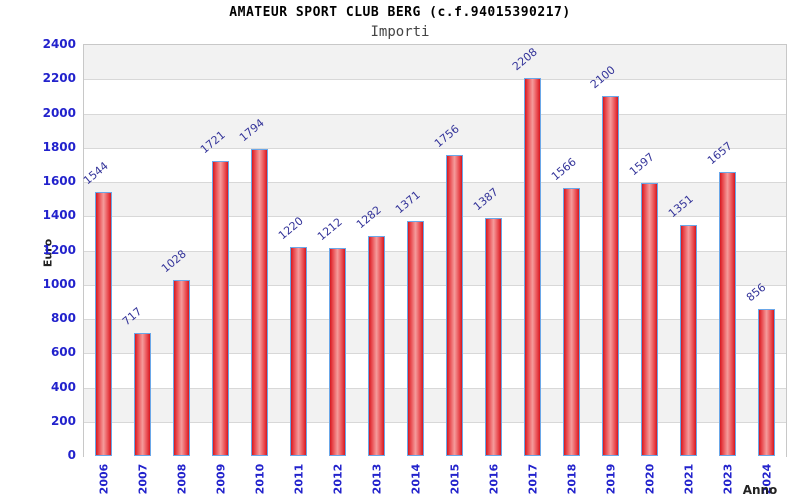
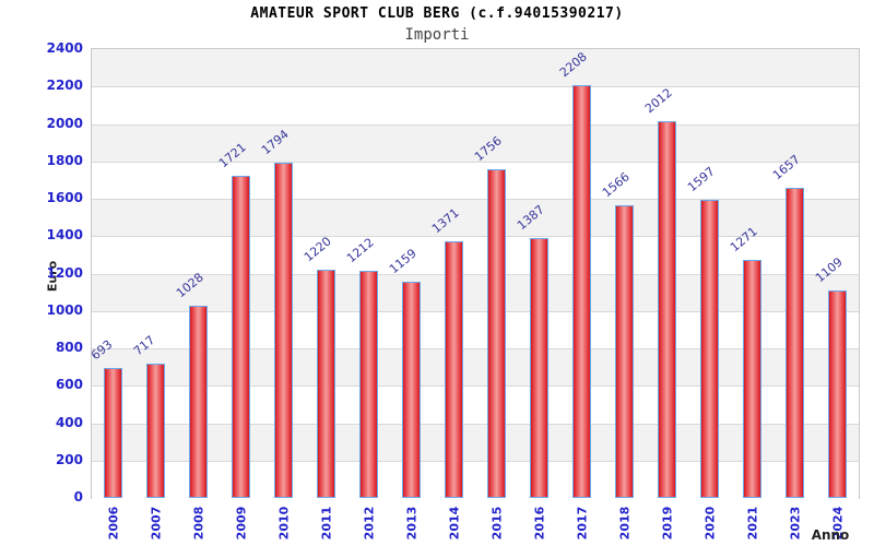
2006: 1544 -> 693
2013: 1282 -> 1159
2019: 2100 -> 2012
2021: 1351 -> 1271
2024: 856 -> 1109
